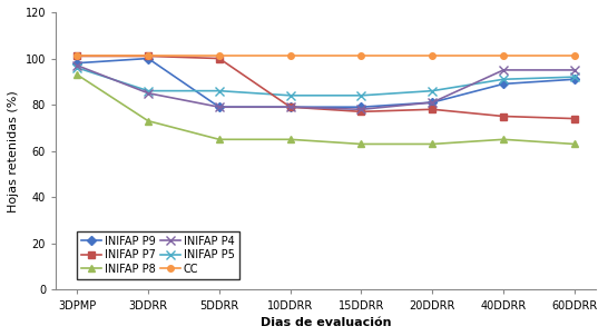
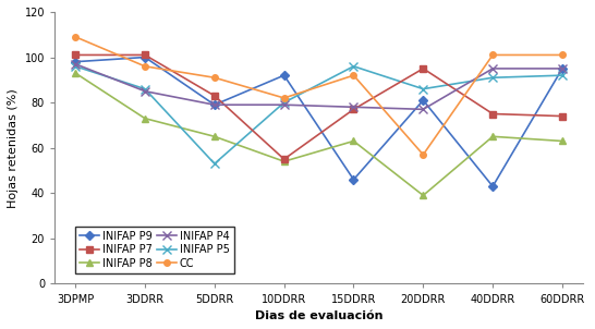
CC/3DPMP: 101 -> 109
CC/3DDRR: 101 -> 96
INIFAP P7/5DDRR: 100 -> 83
INIFAP P5/5DDRR: 86 -> 53
CC/5DDRR: 101 -> 91
INIFAP P9/10DDRR: 79 -> 92
INIFAP P7/10DDRR: 79 -> 55
INIFAP P8/10DDRR: 65 -> 54
INIFAP P5/10DDRR: 84 -> 80
CC/10DDRR: 101 -> 82
INIFAP P9/15DDRR: 79 -> 46
INIFAP P5/15DDRR: 84 -> 96
CC/15DDRR: 101 -> 92
INIFAP P7/20DDRR: 78 -> 95
INIFAP P8/20DDRR: 63 -> 39
INIFAP P4/20DDRR: 81 -> 77
CC/20DDRR: 101 -> 57
INIFAP P9/40DDRR: 89 -> 43
INIFAP P9/60DDRR: 91 -> 95
